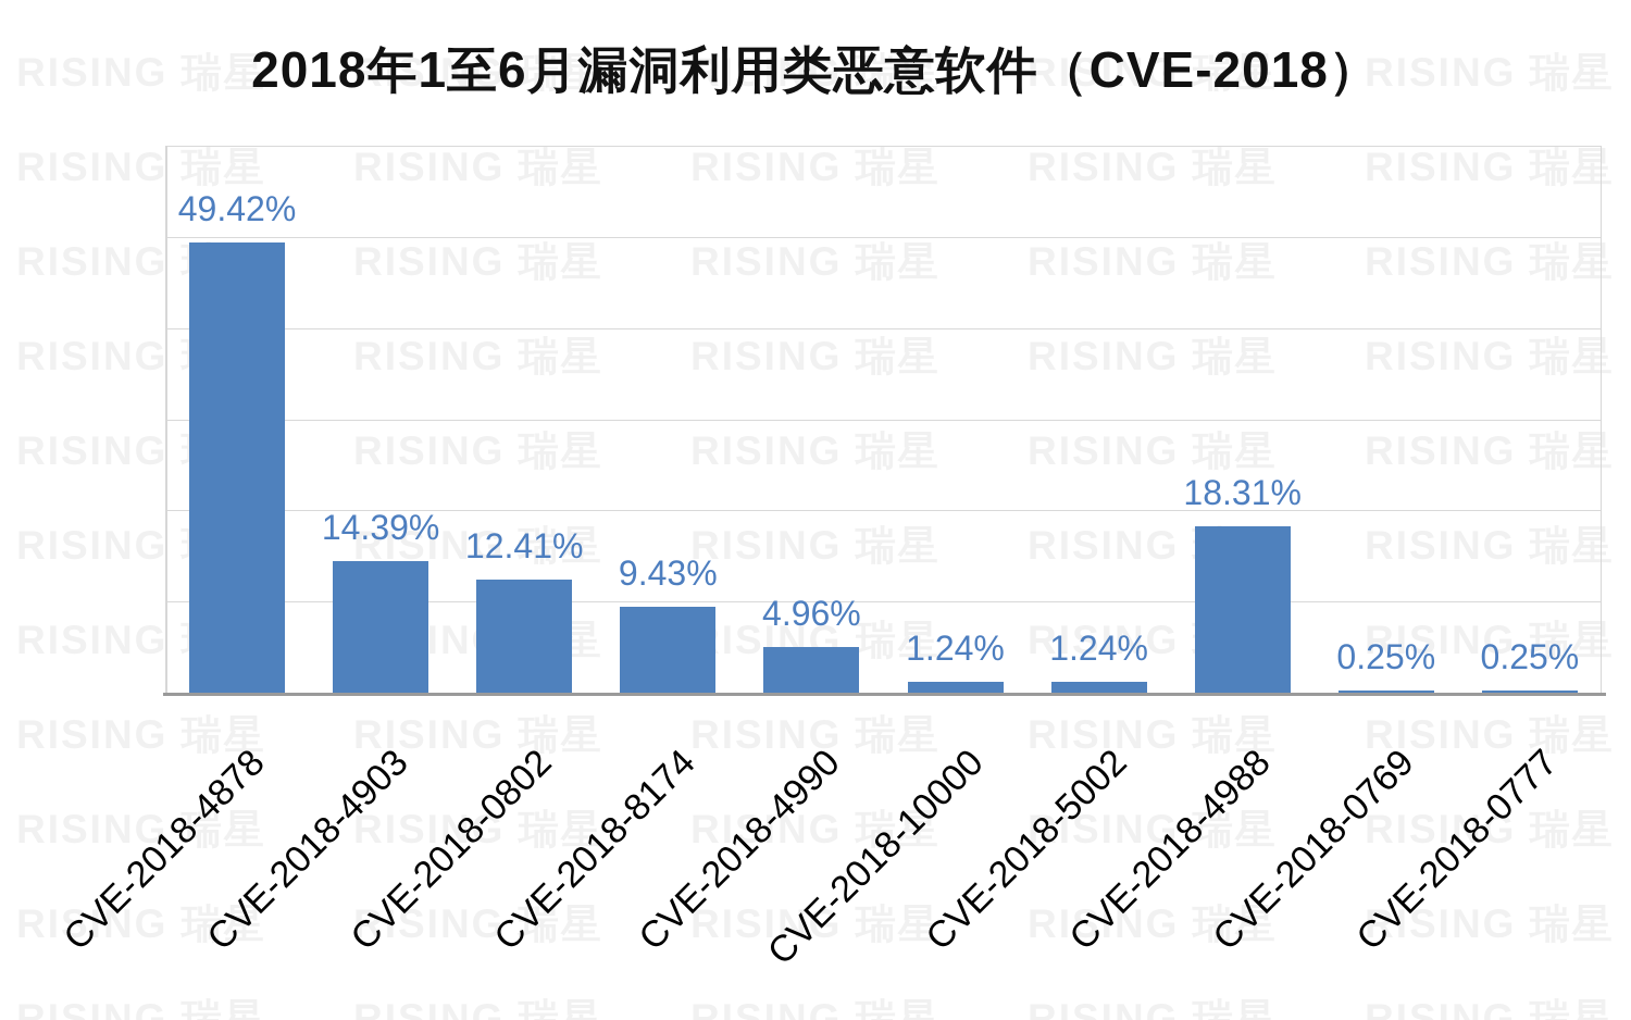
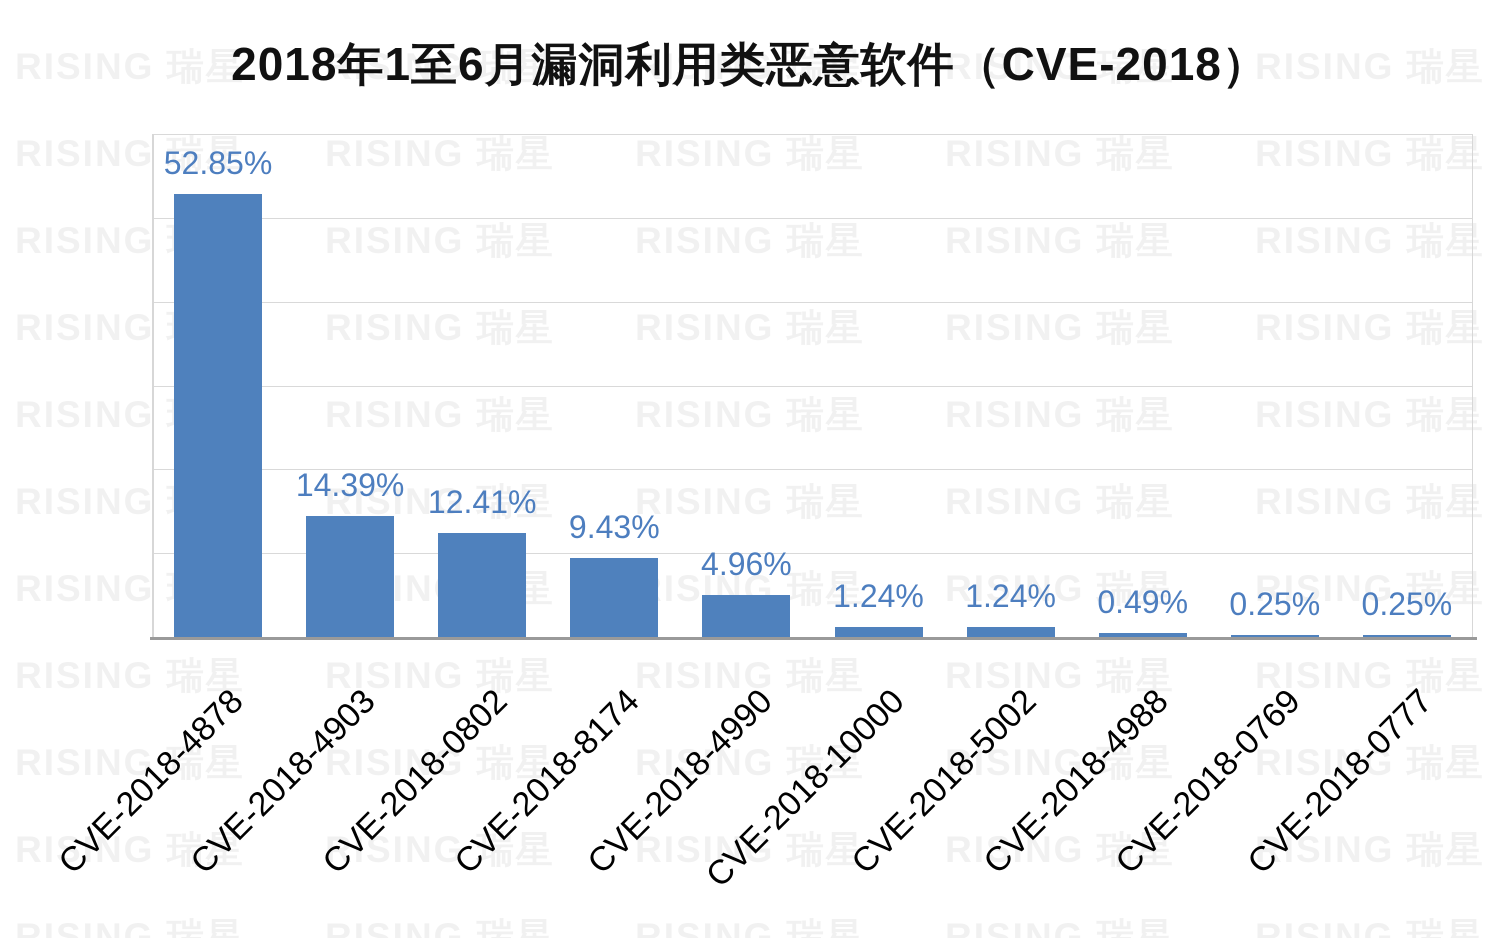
CVE-2018-4878: 49.42% -> 52.85%
CVE-2018-4988: 18.31% -> 0.49%
